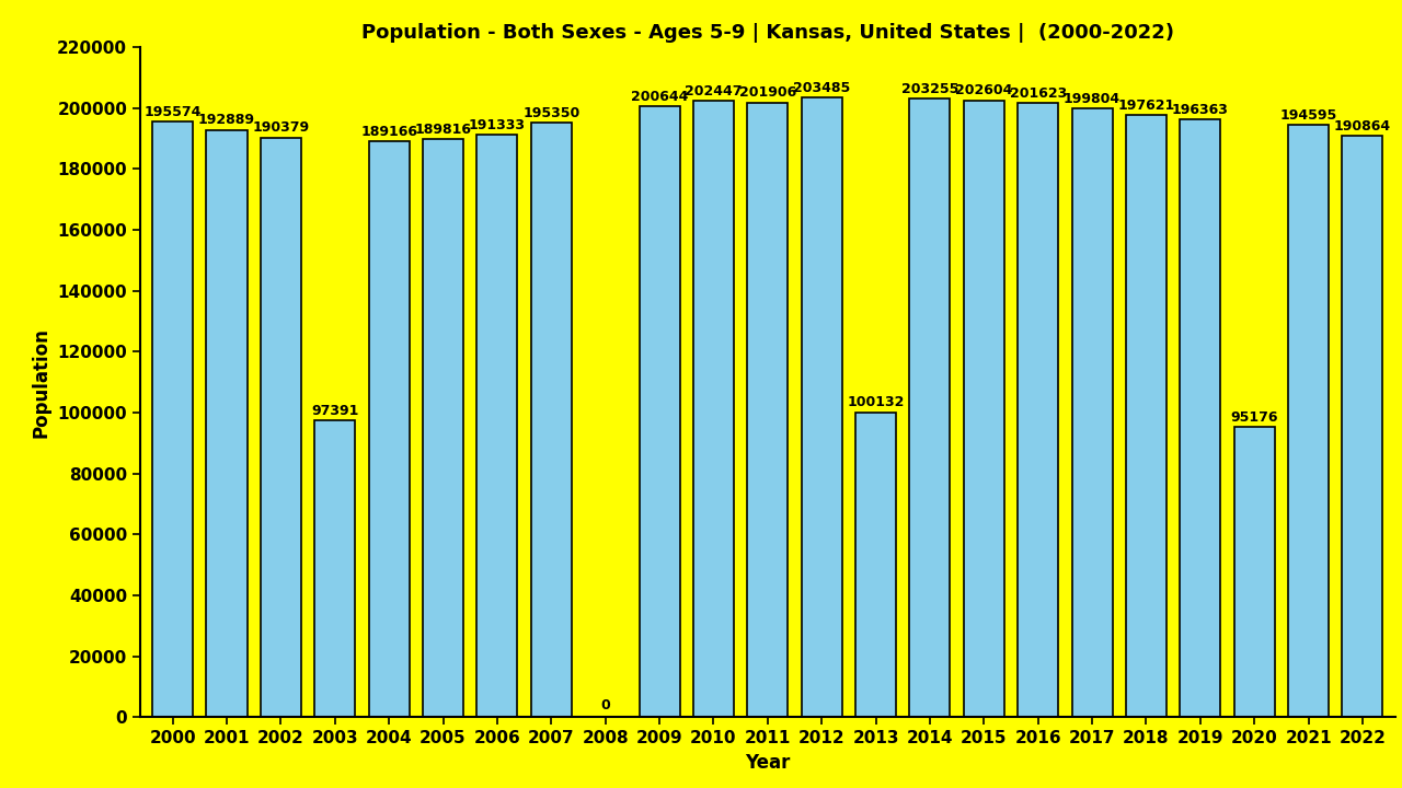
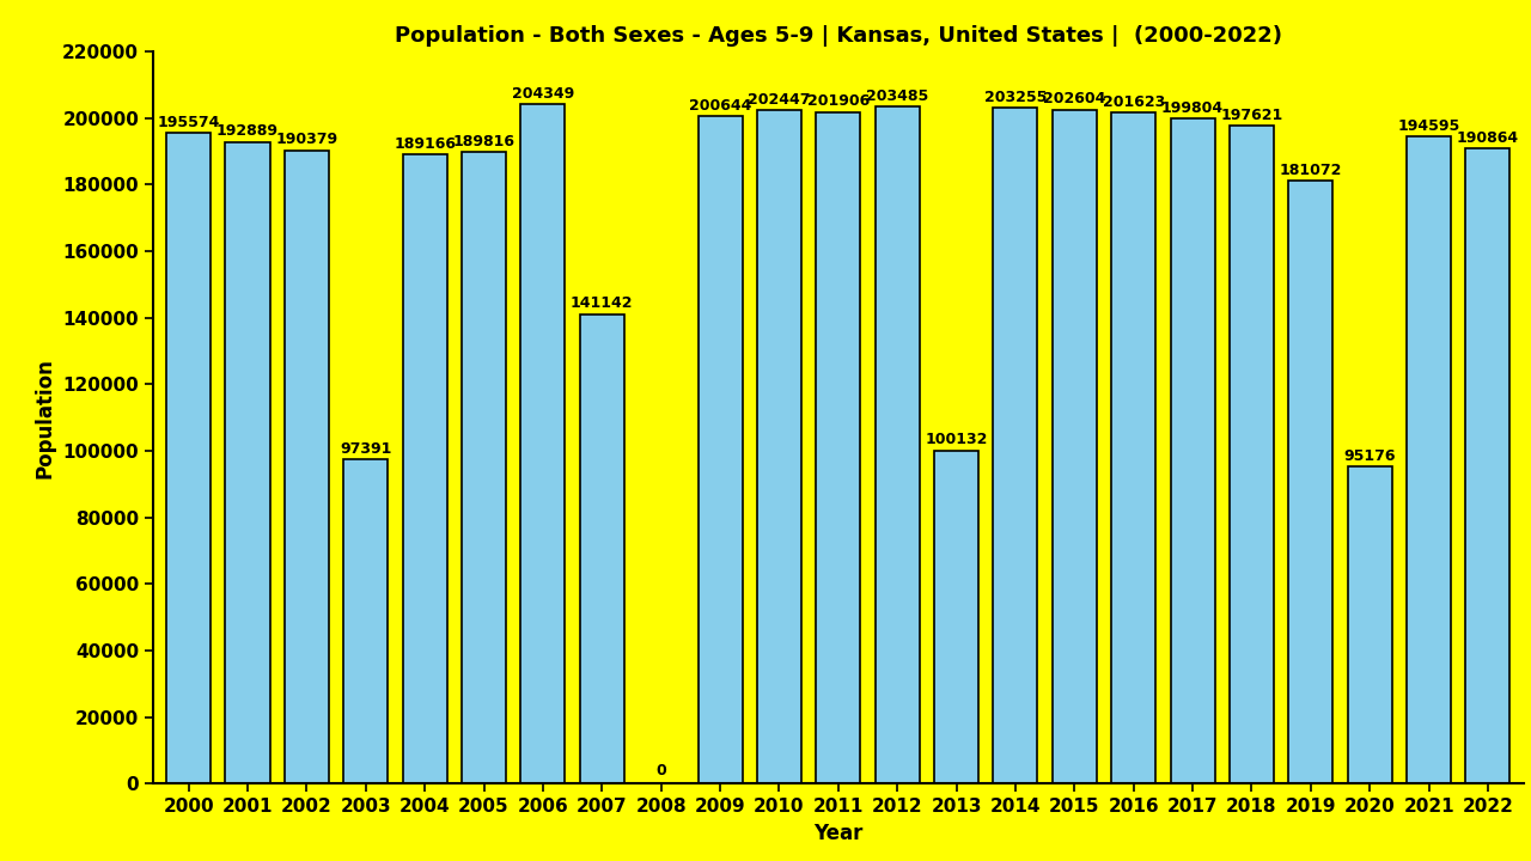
2006: 191333 -> 204349
2007: 195350 -> 141142
2019: 196363 -> 181072
